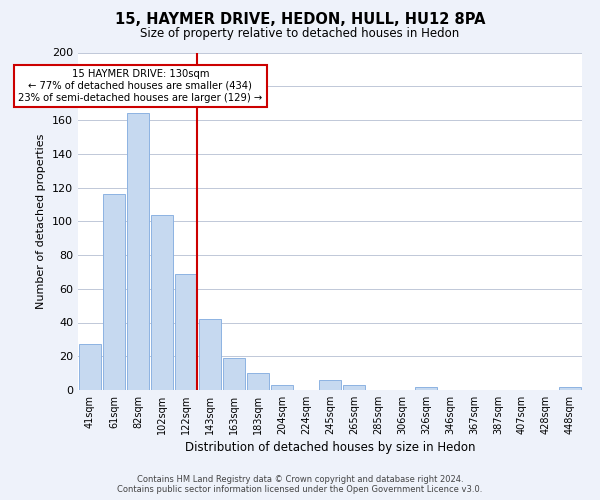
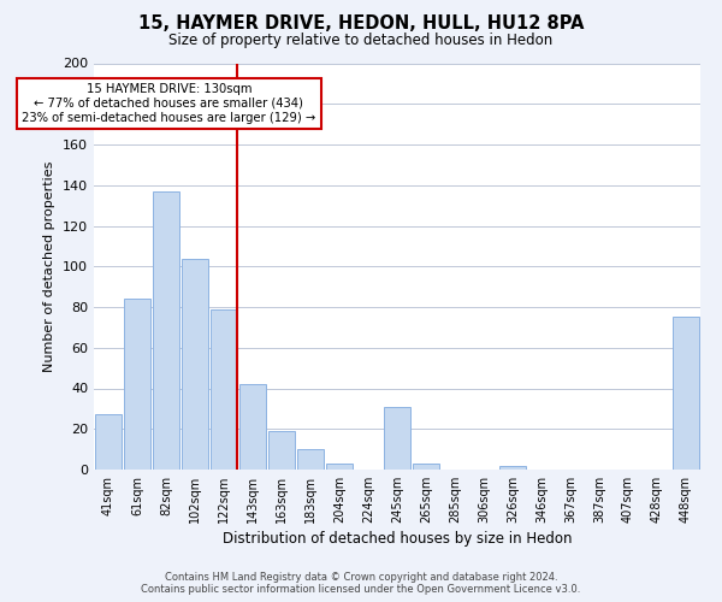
61sqm: 116 -> 84
82sqm: 164 -> 137
122sqm: 69 -> 79
245sqm: 6 -> 31
448sqm: 2 -> 75
